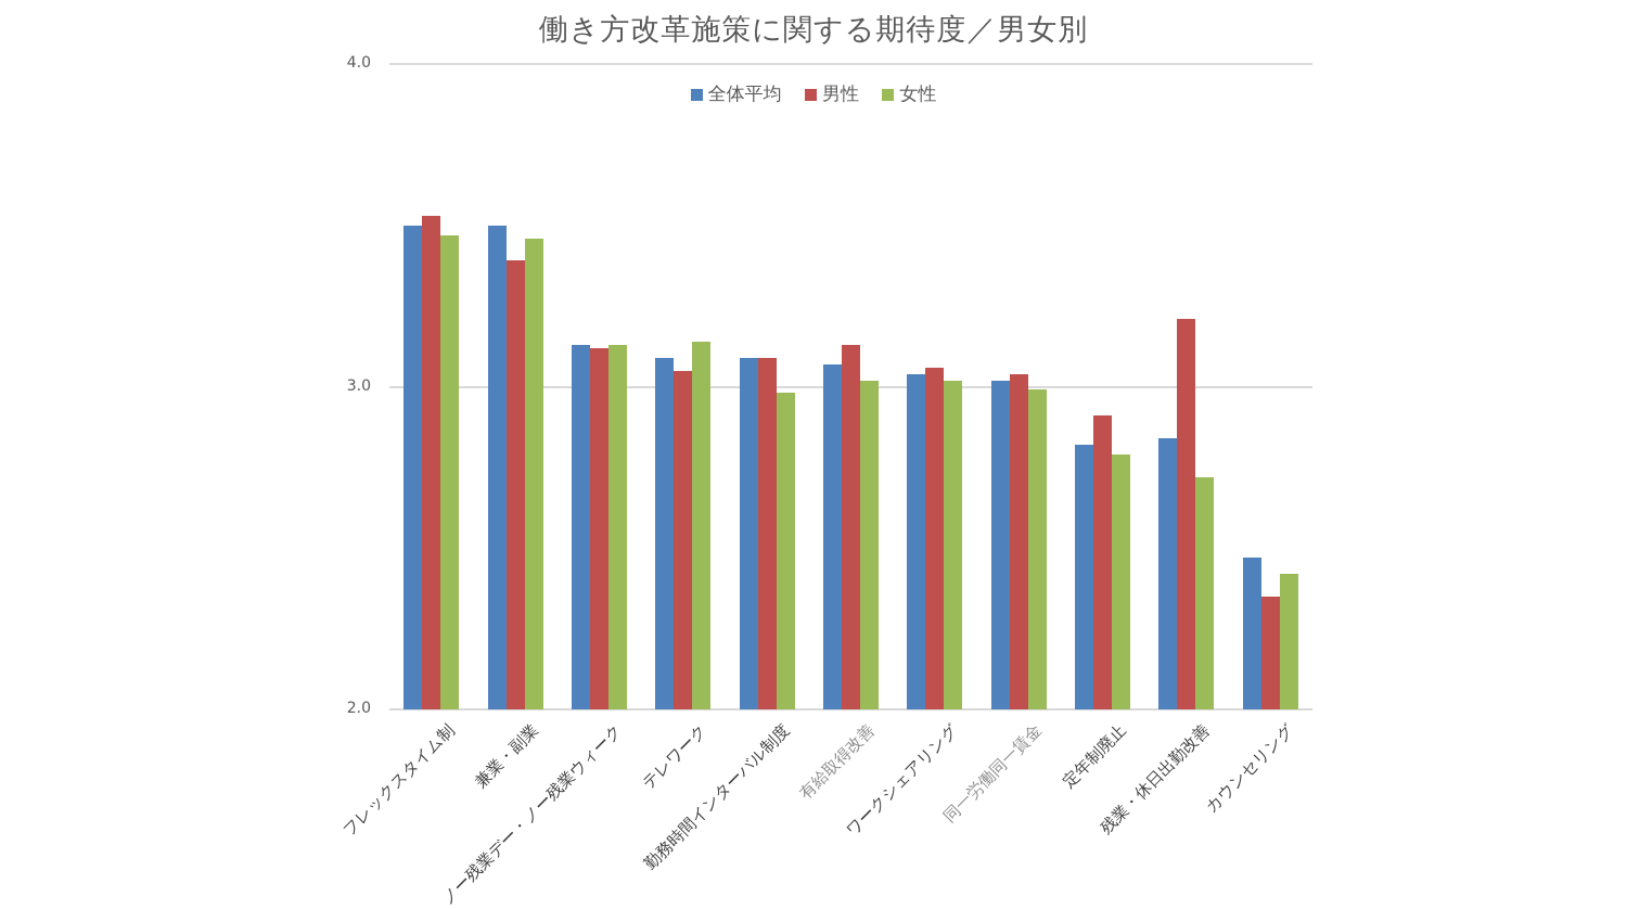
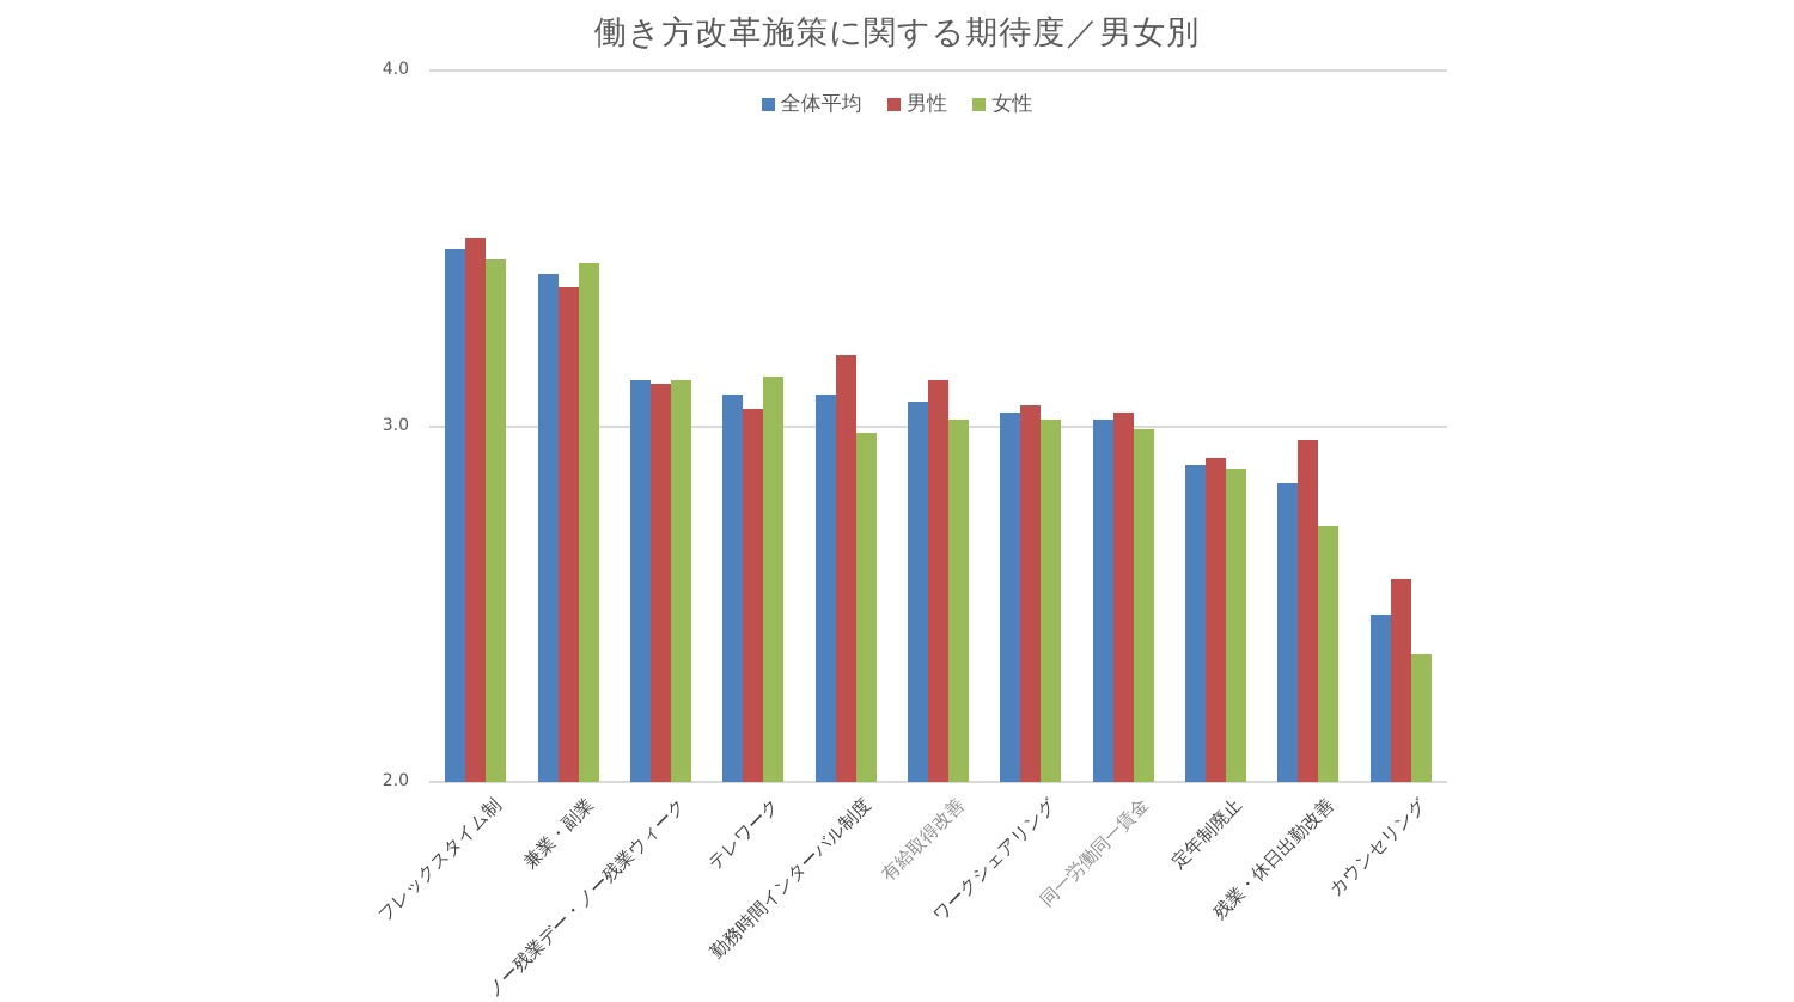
全体平均/兼業・副業: 3.50 -> 3.43
男性/勤務時間インターバル制度: 3.09 -> 3.20
全体平均/定年制廃止: 2.82 -> 2.89
女性/定年制廃止: 2.79 -> 2.88
男性/残業・休日出勤改善: 3.21 -> 2.96
男性/カウンセリング: 2.35 -> 2.57
女性/カウンセリング: 2.42 -> 2.36
